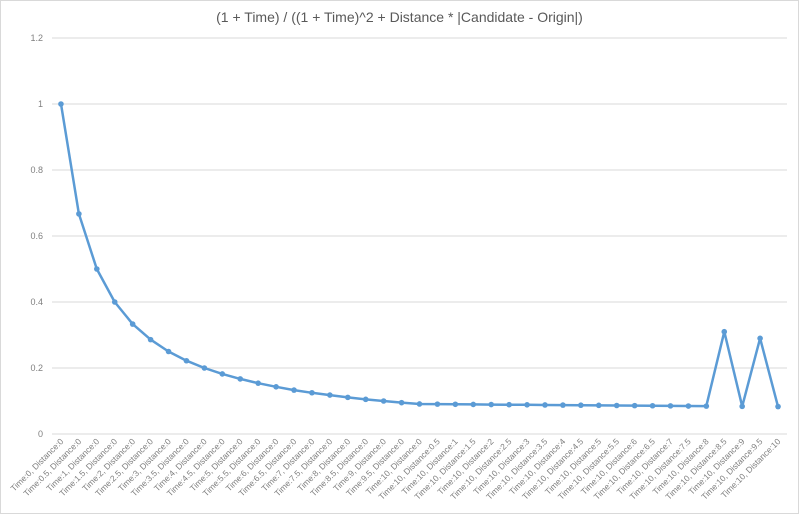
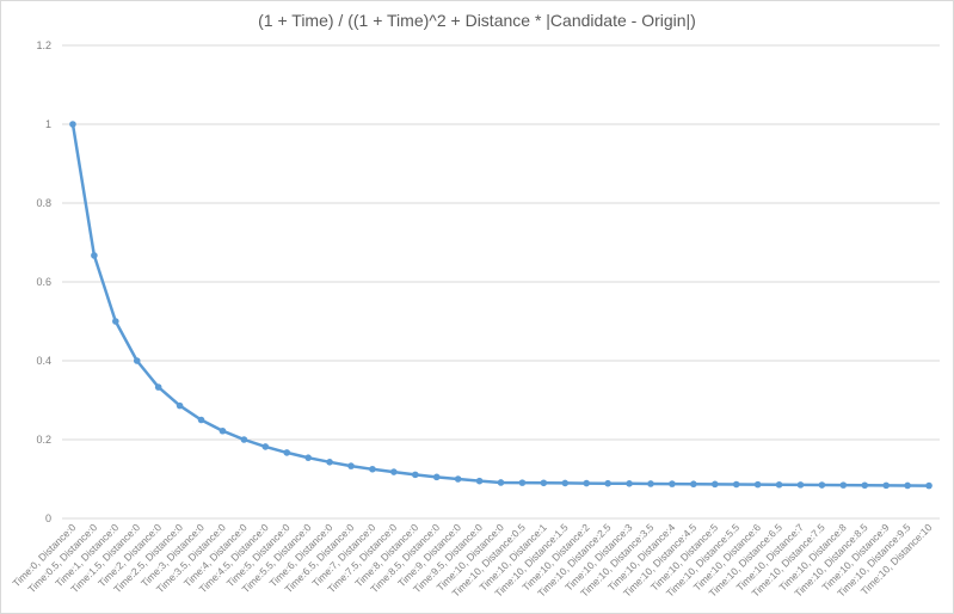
Time:10, Distance:8.5: 0.31 -> 0.08
Time:10, Distance:9.5: 0.29 -> 0.08
